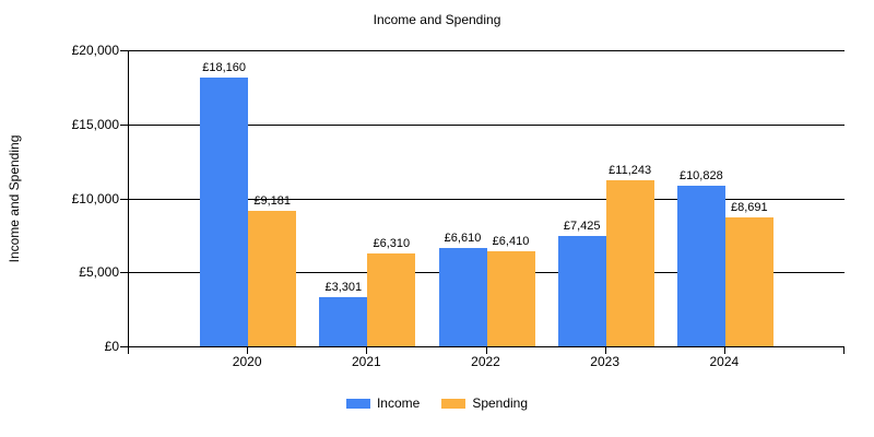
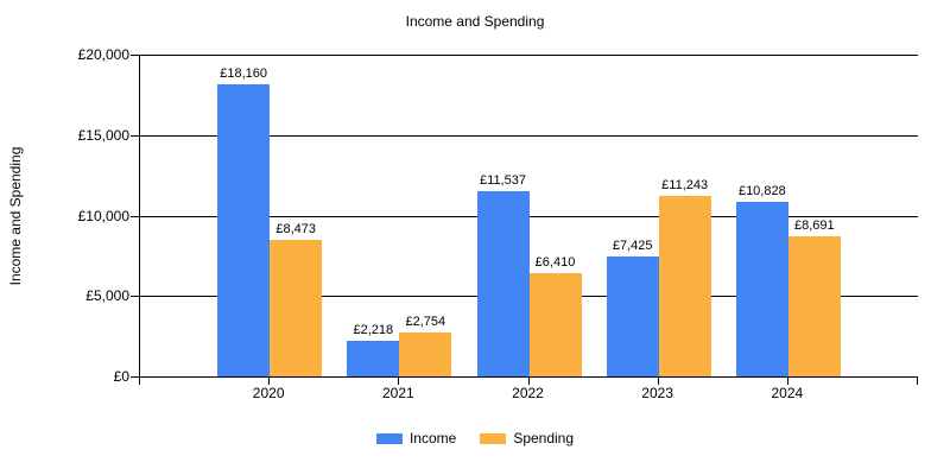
Spending/2020: £9,181 -> £8,473
Income/2021: £3,301 -> £2,218
Spending/2021: £6,310 -> £2,754
Income/2022: £6,610 -> £11,537
